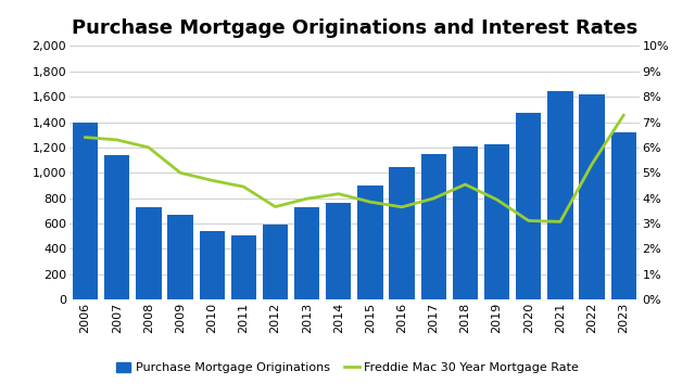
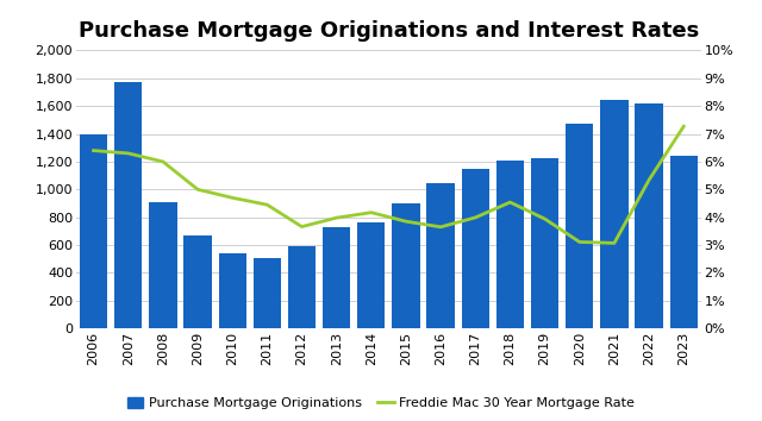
Purchase Mortgage Originations/2007: 1,140 -> 1,770
Purchase Mortgage Originations/2008: 730 -> 910
Purchase Mortgage Originations/2023: 1,320 -> 1,240
